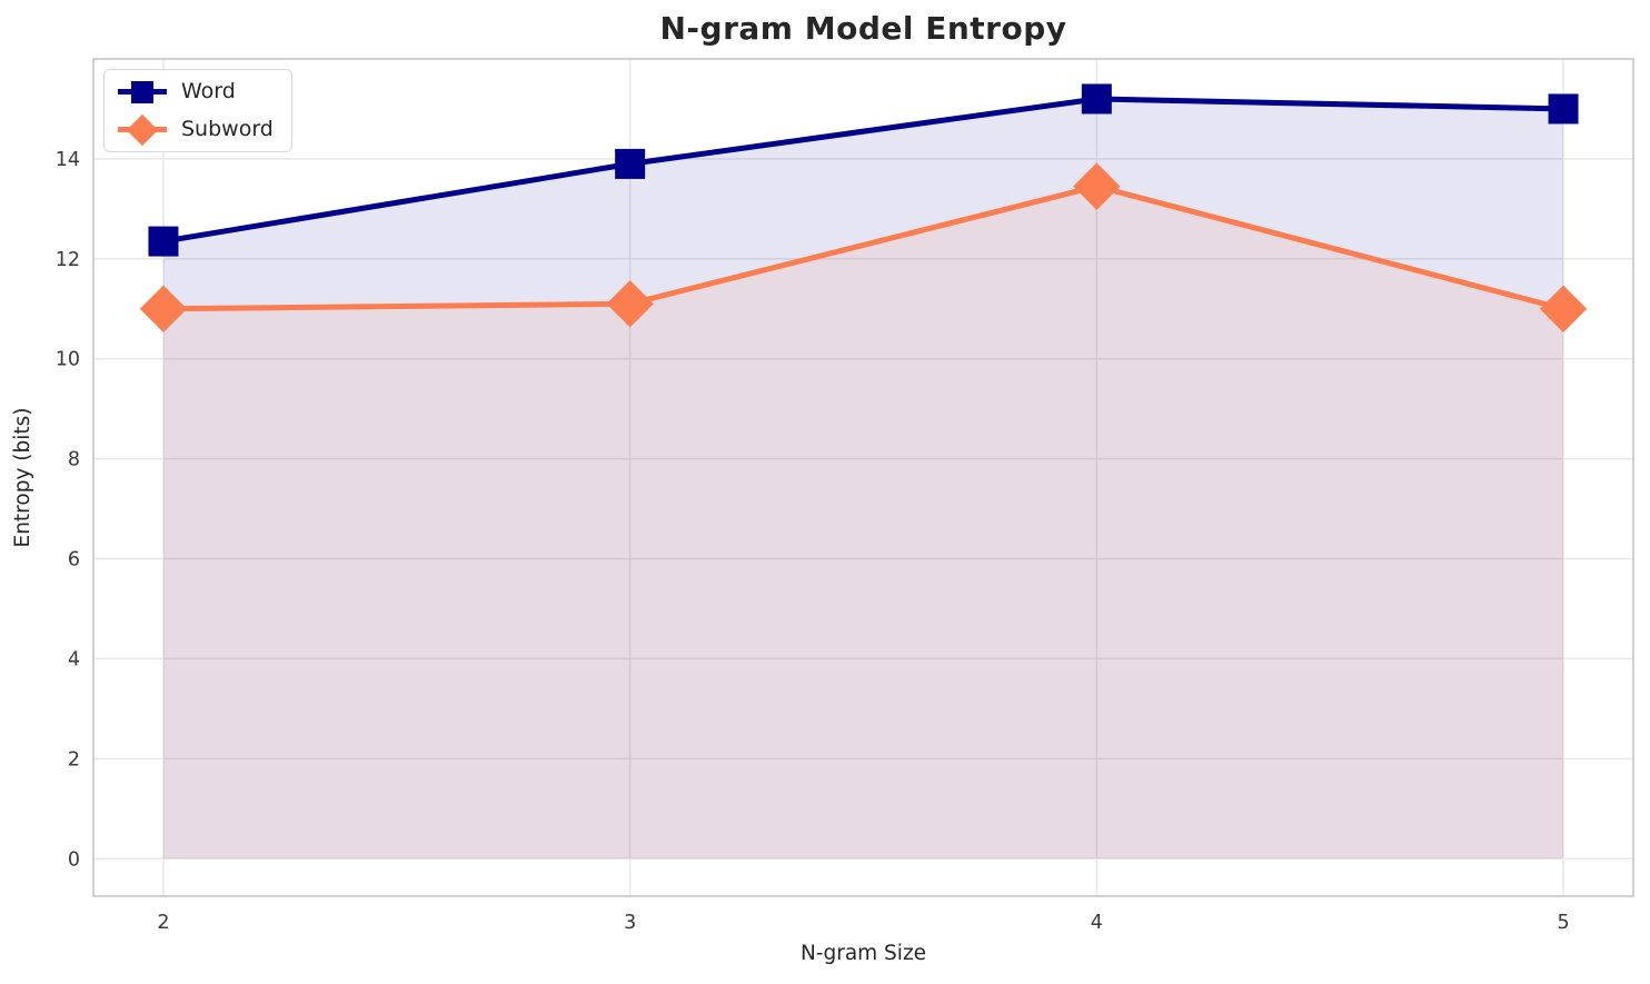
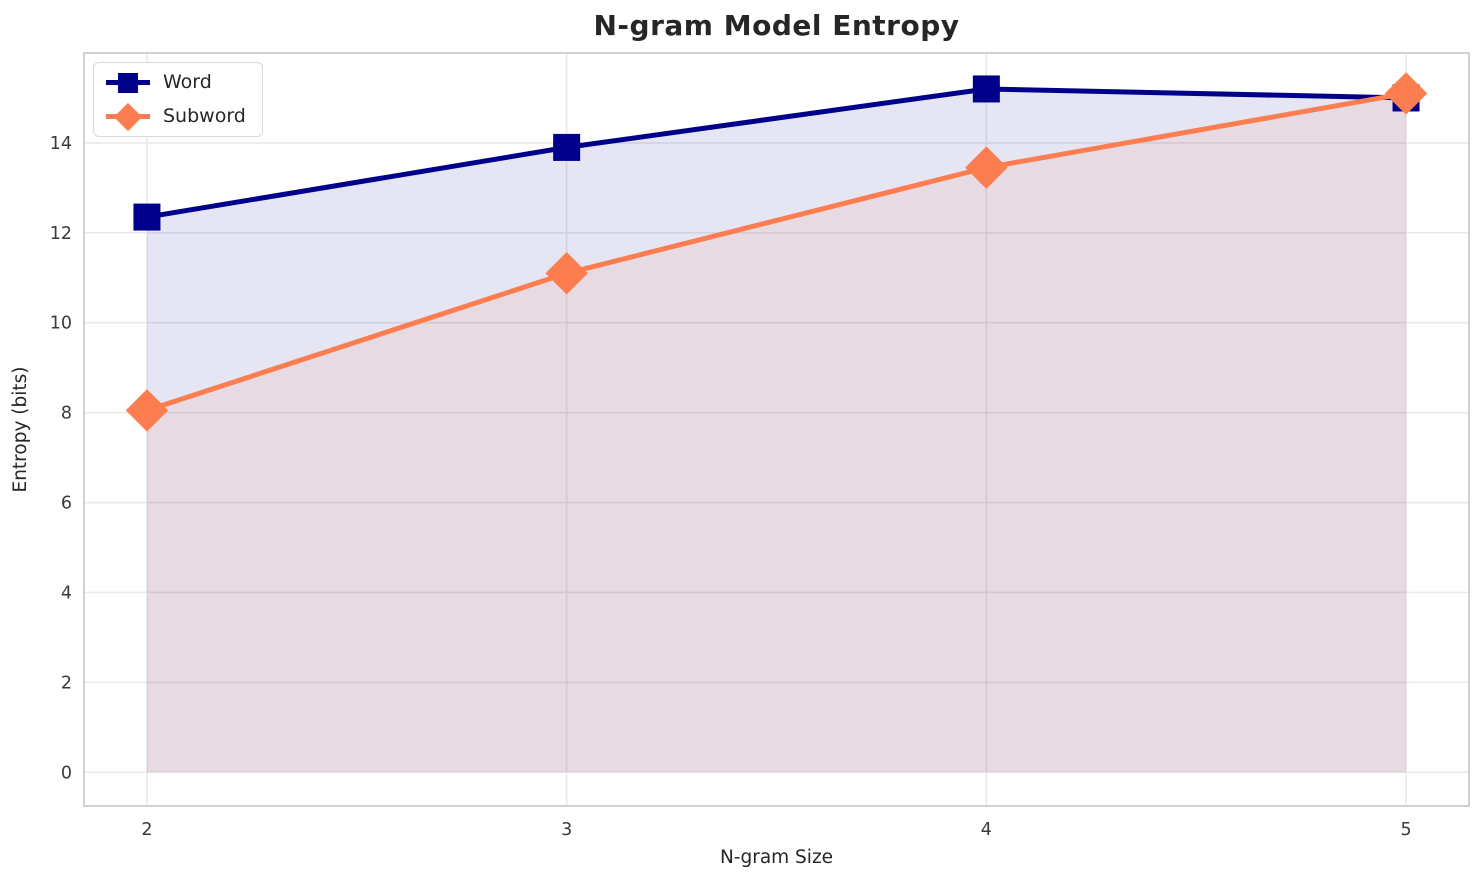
Subword/2: 11.0 -> 8.1
Subword/5: 11.0 -> 15.1
